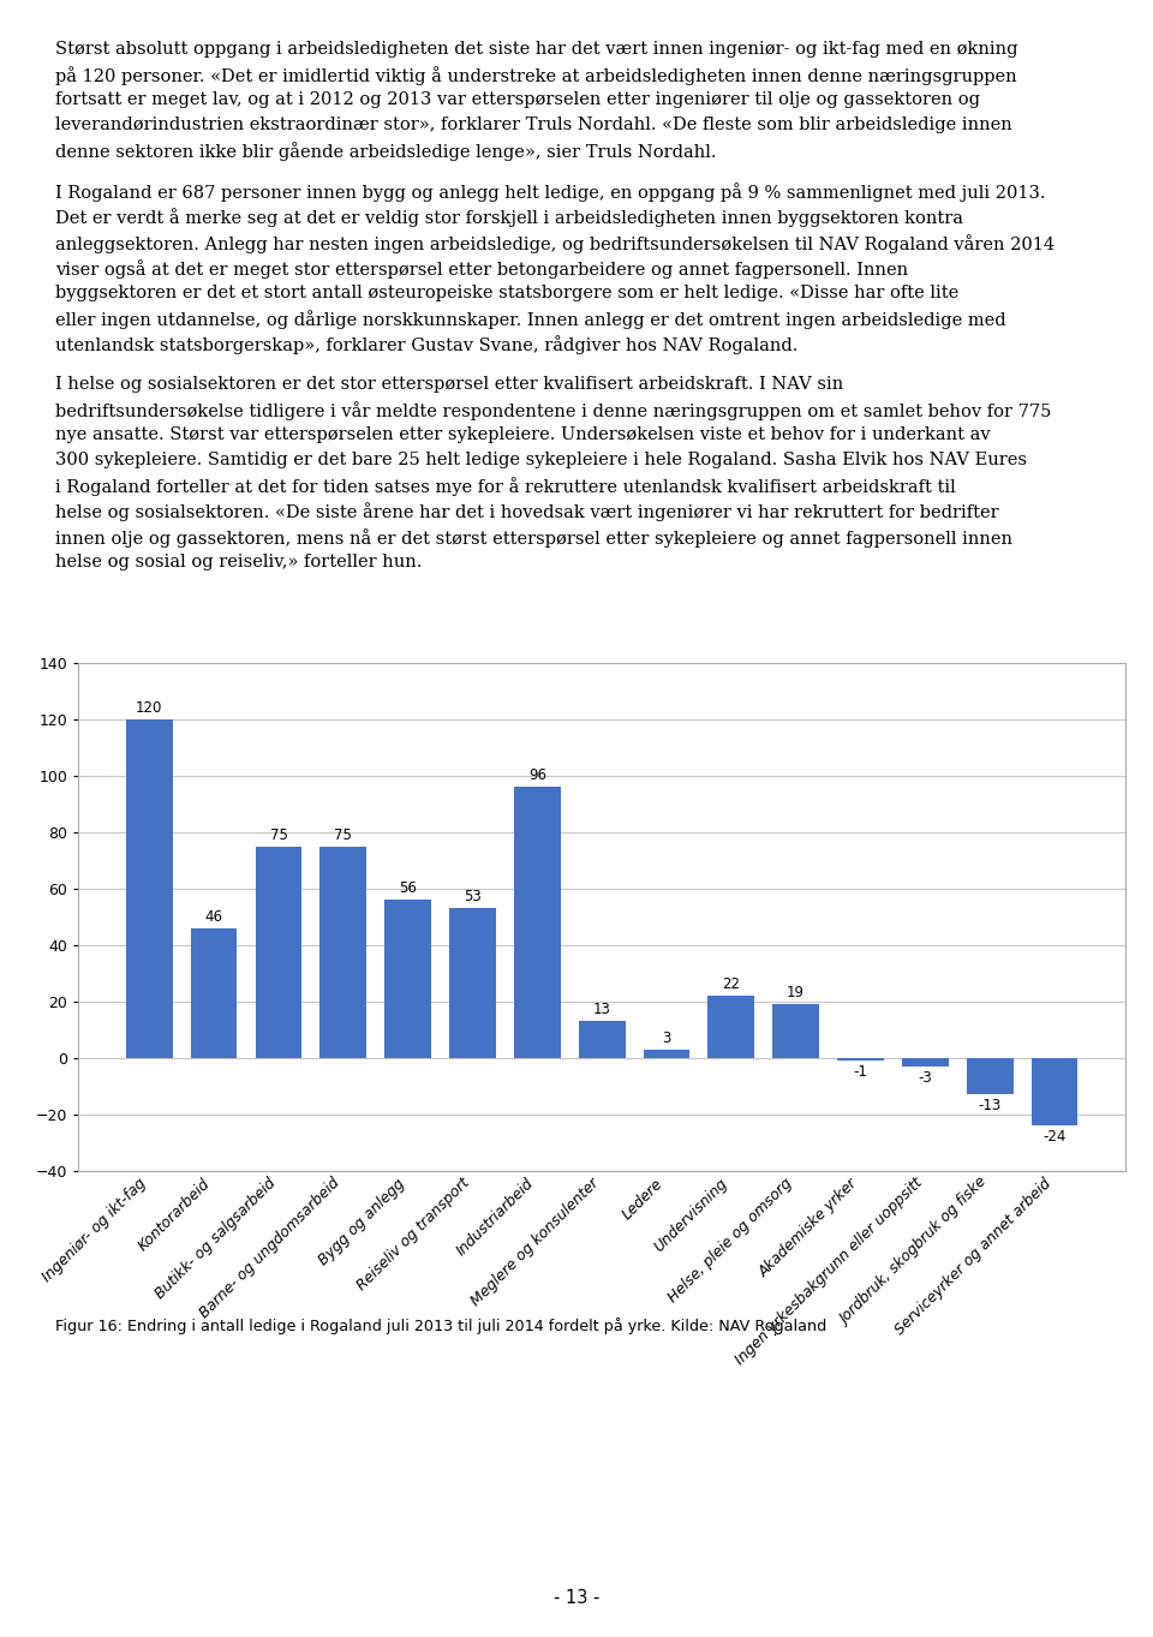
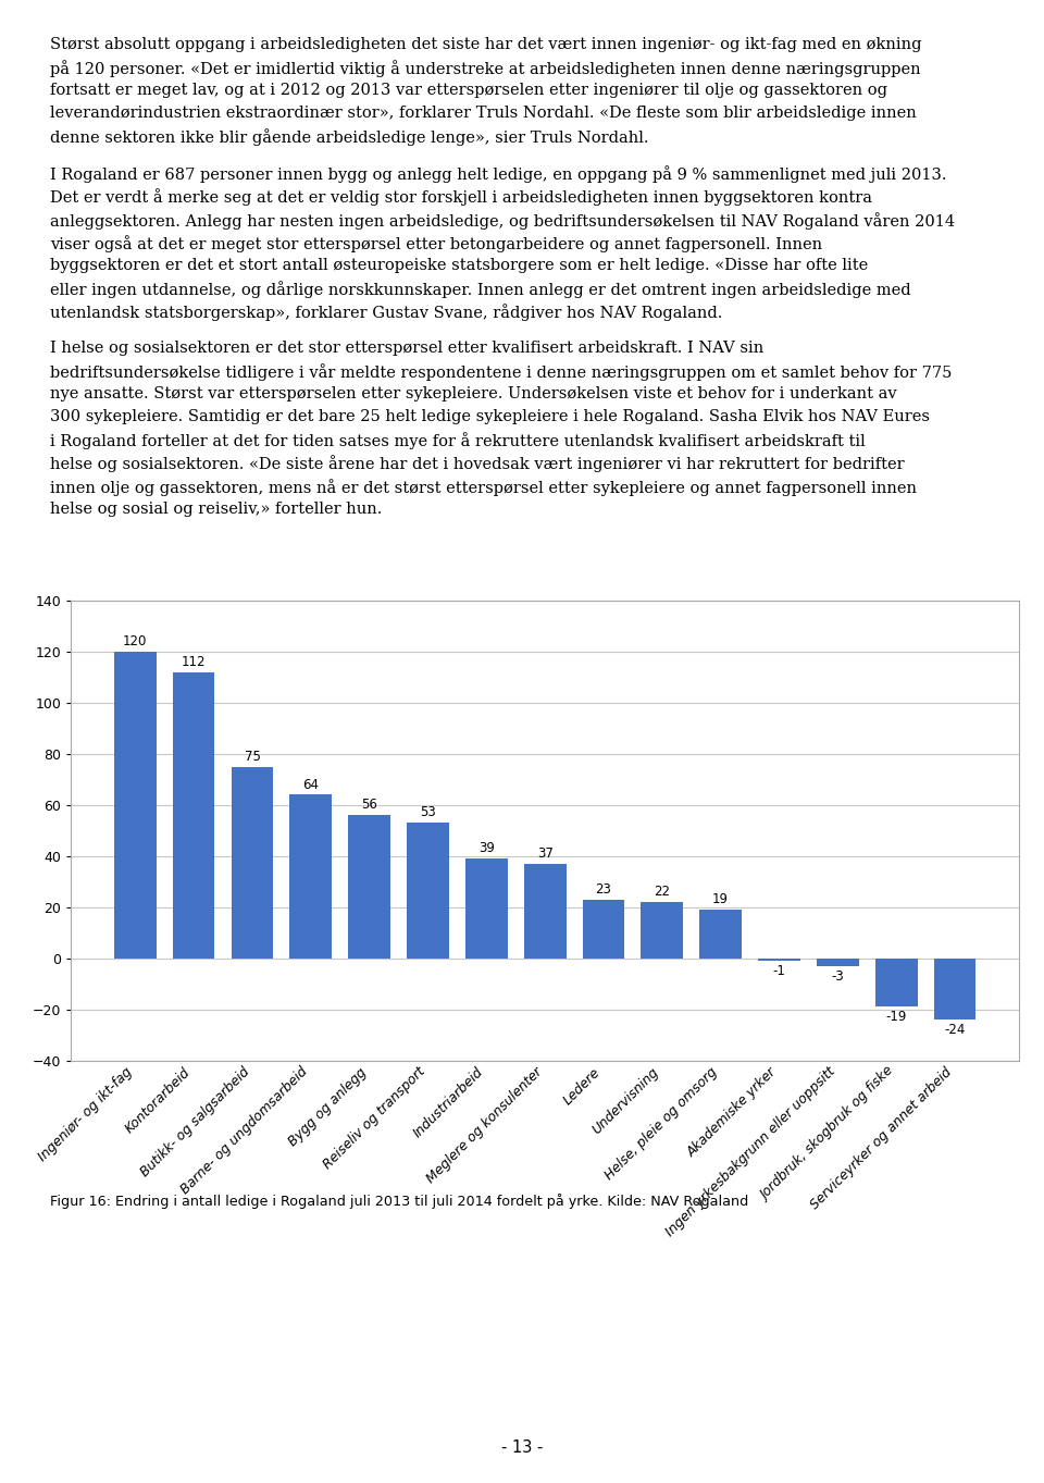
Kontorarbeid: 46 -> 112
Barne- og ungdomsarbeid: 75 -> 64
Industriarbeid: 96 -> 39
Meglere og konsulenter: 13 -> 37
Ledere: 3 -> 23
Jordbruk, skogbruk og fiske: -13 -> -19
